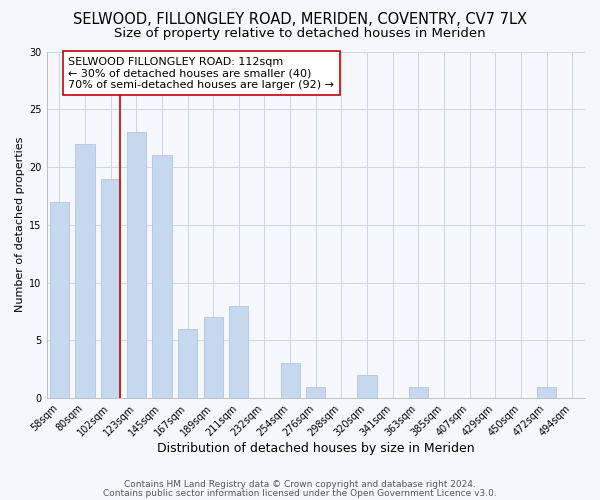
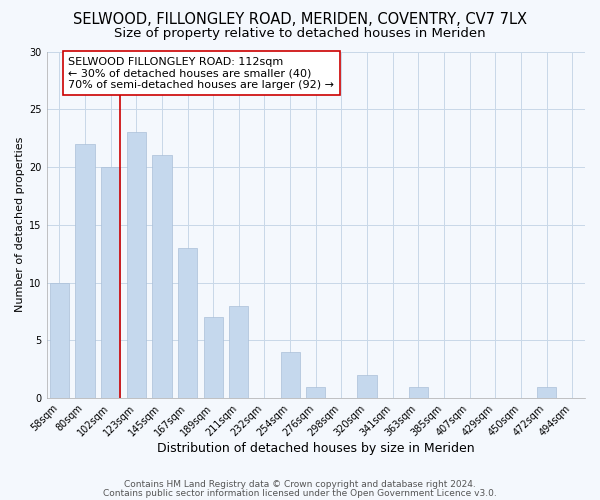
58sqm: 17 -> 10
102sqm: 19 -> 20
167sqm: 6 -> 13
254sqm: 3 -> 4
